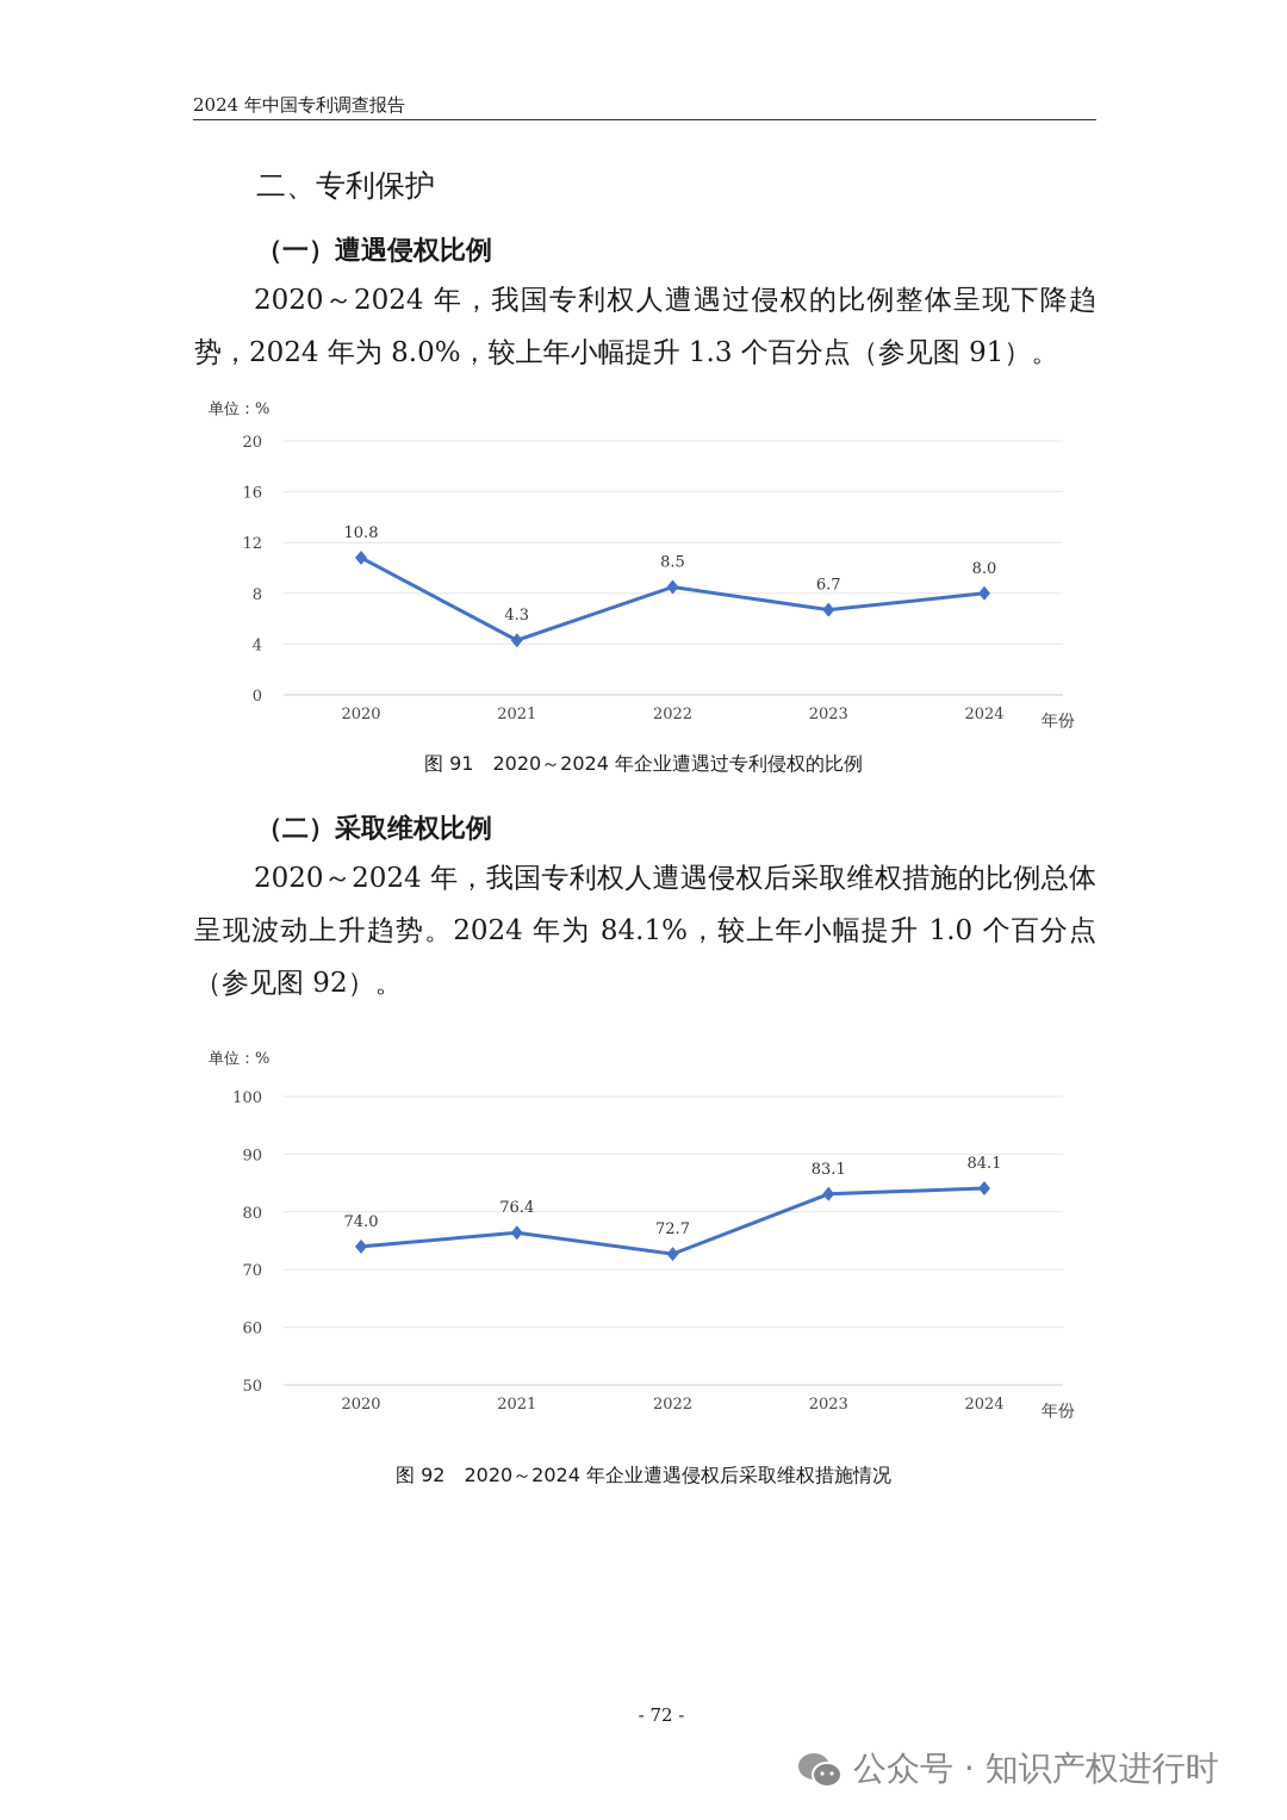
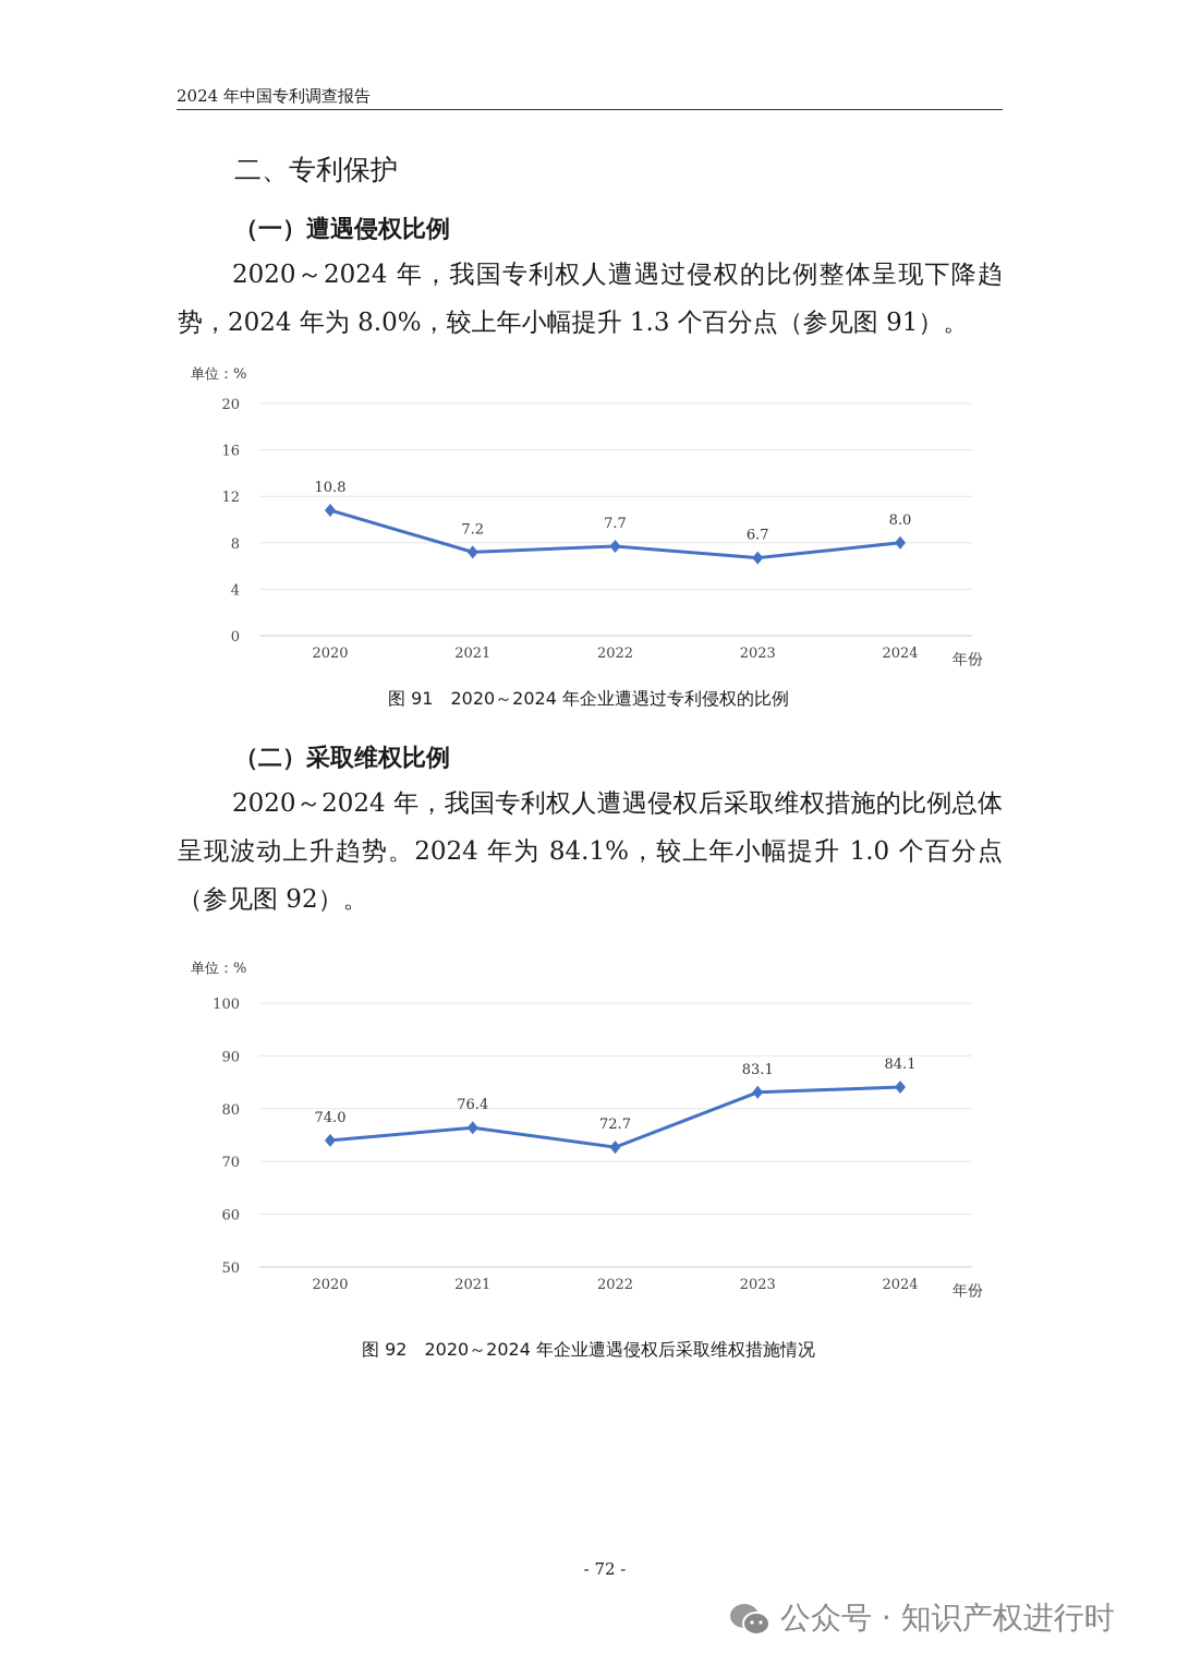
图 91 2020～2024 年企业遭遇过专利侵权的比例/2021: 4.3 -> 7.2
图 91 2020～2024 年企业遭遇过专利侵权的比例/2022: 8.5 -> 7.7
